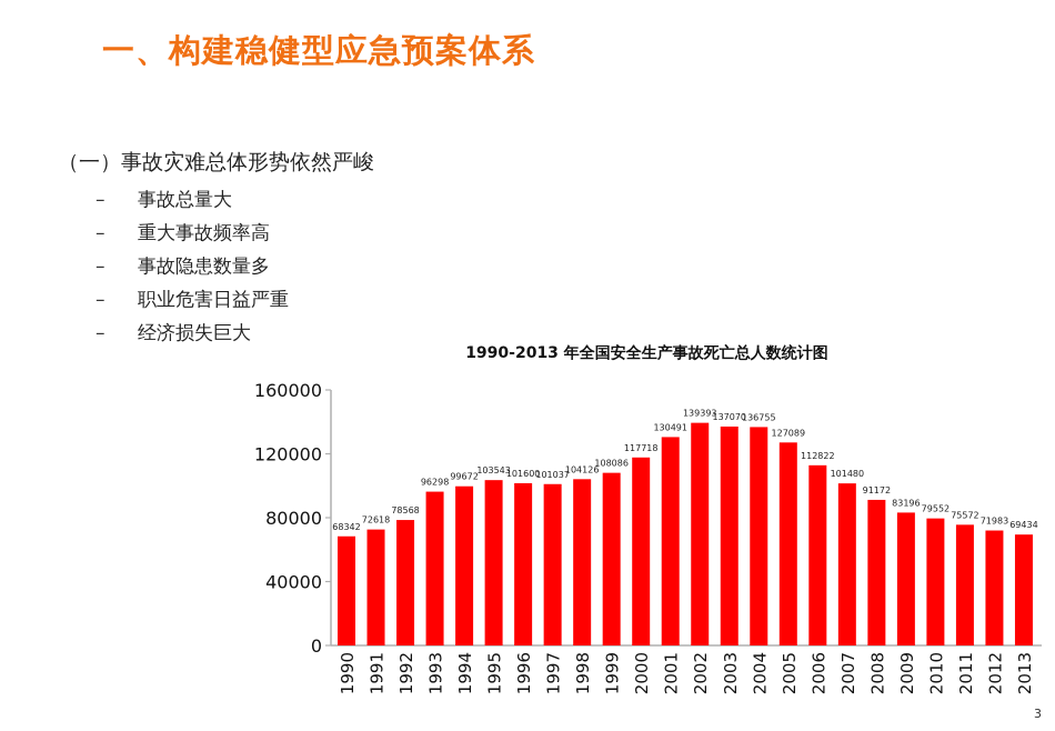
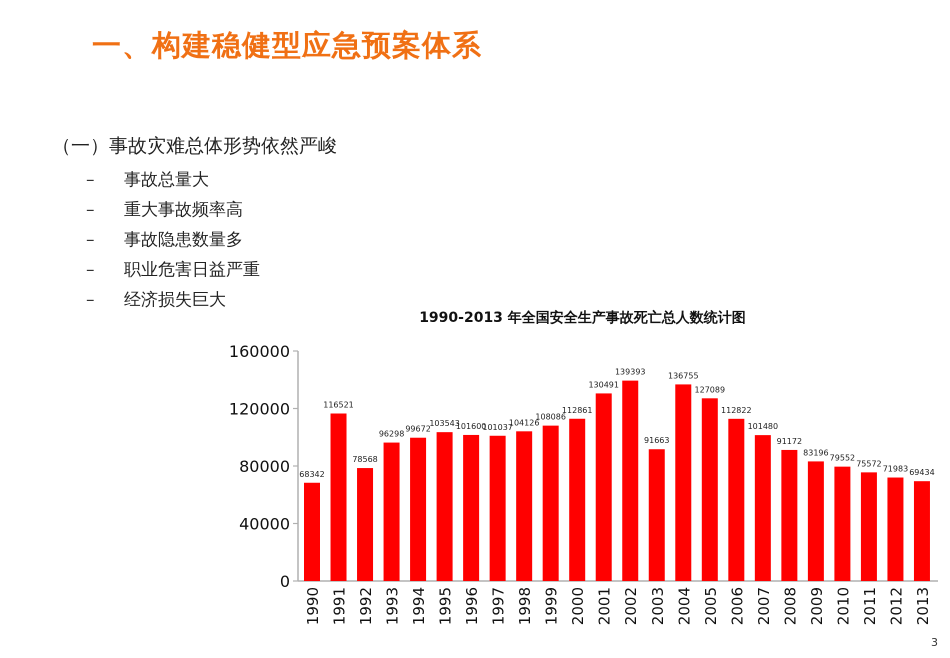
1991: 72618 -> 116521
2000: 117718 -> 112861
2003: 137070 -> 91663
